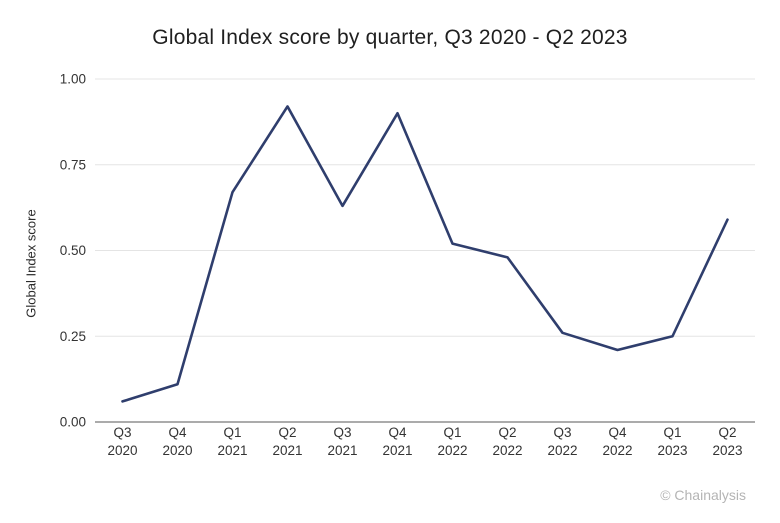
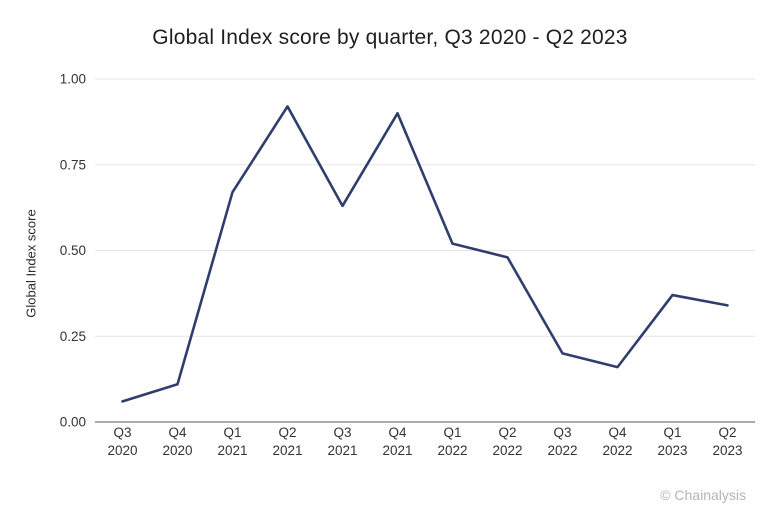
Q3 2022: 0.26 -> 0.20
Q4 2022: 0.21 -> 0.16
Q1 2023: 0.25 -> 0.37
Q2 2023: 0.59 -> 0.34
